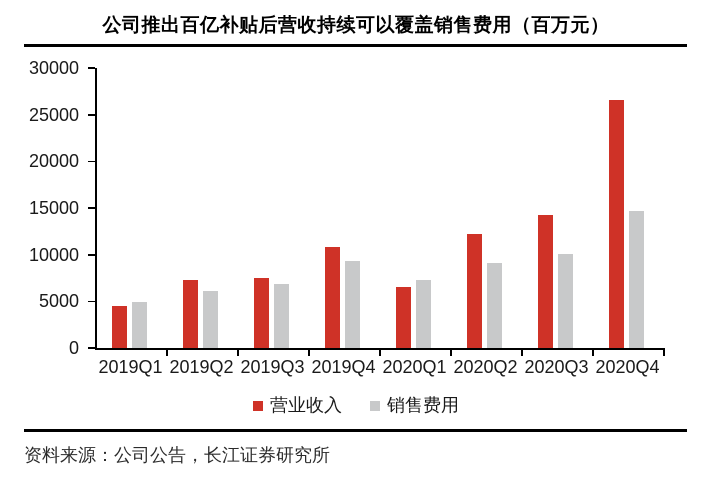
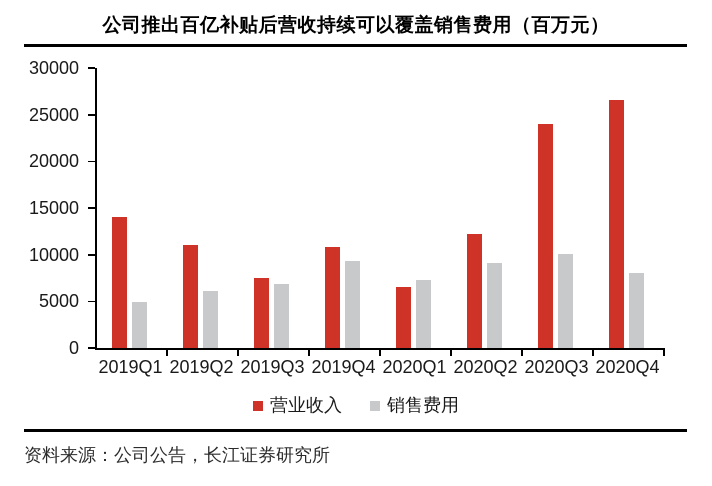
营业收入/2019Q1: 5000 -> 14000
营业收入/2019Q2: 7000 -> 11000
营业收入/2020Q3: 14000 -> 24000
销售费用/2020Q4: 15000 -> 8000
